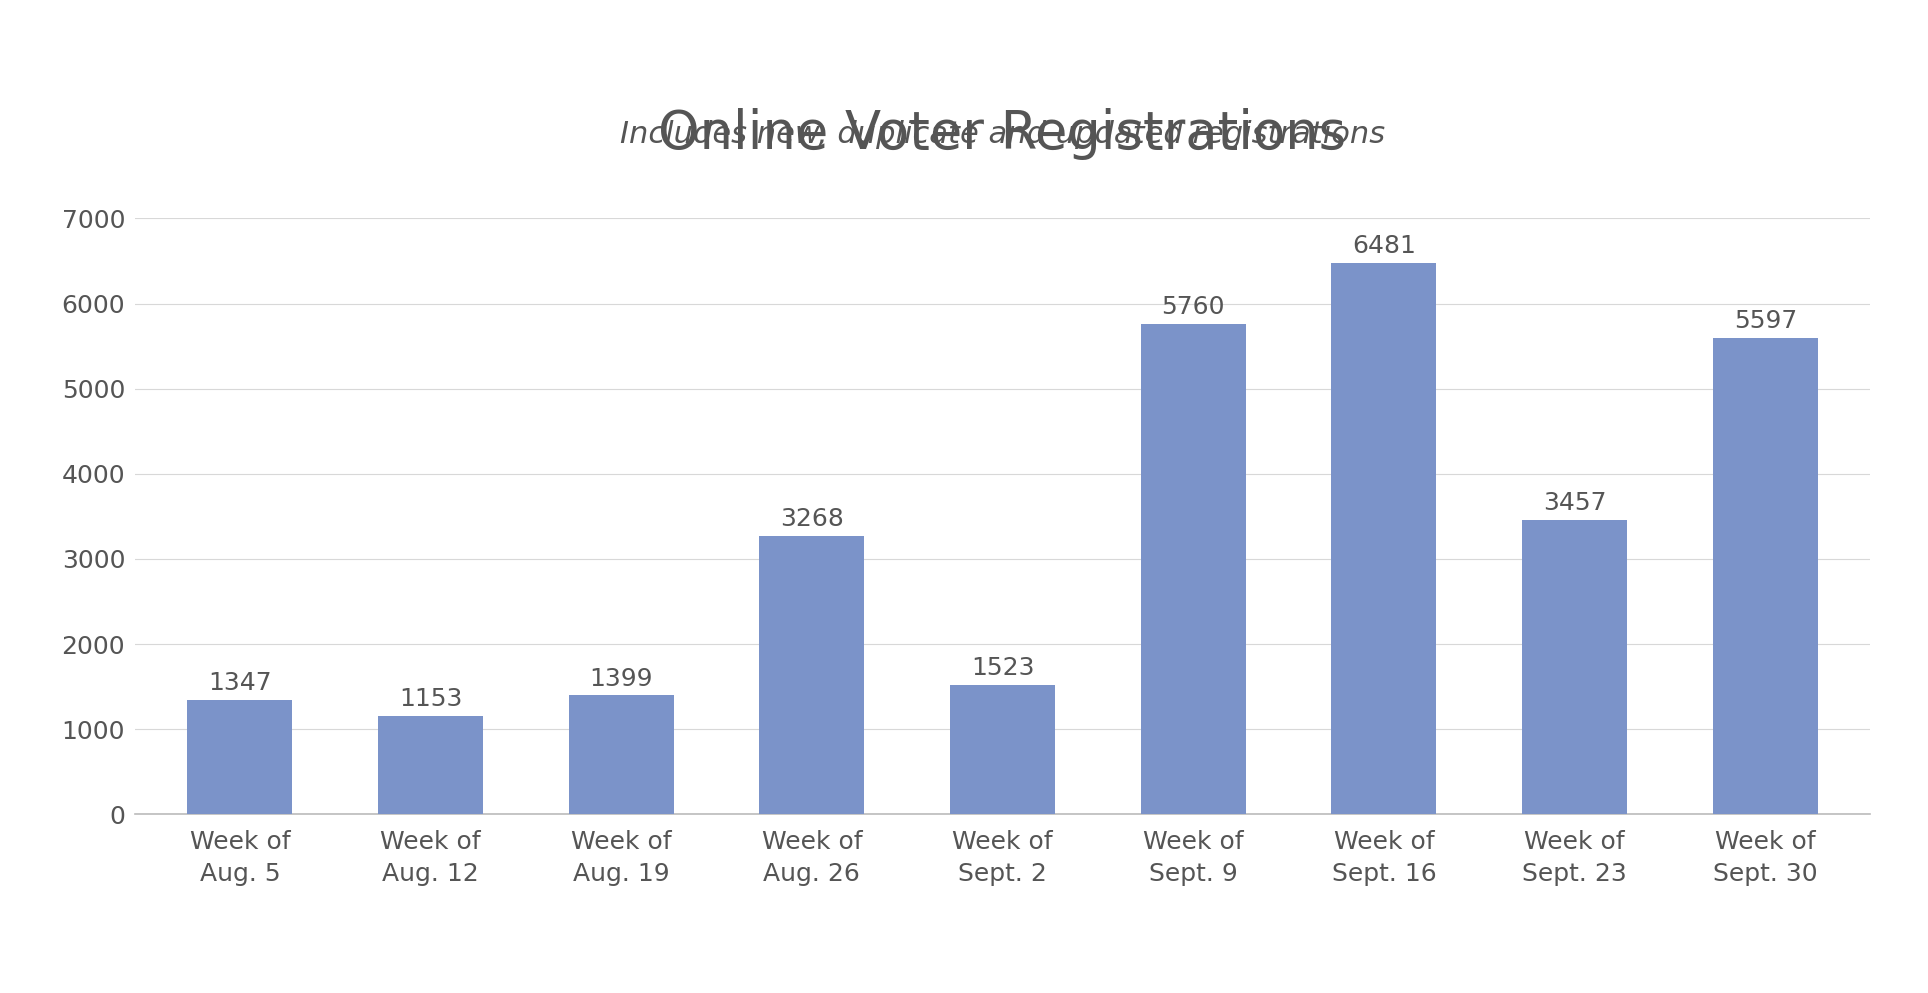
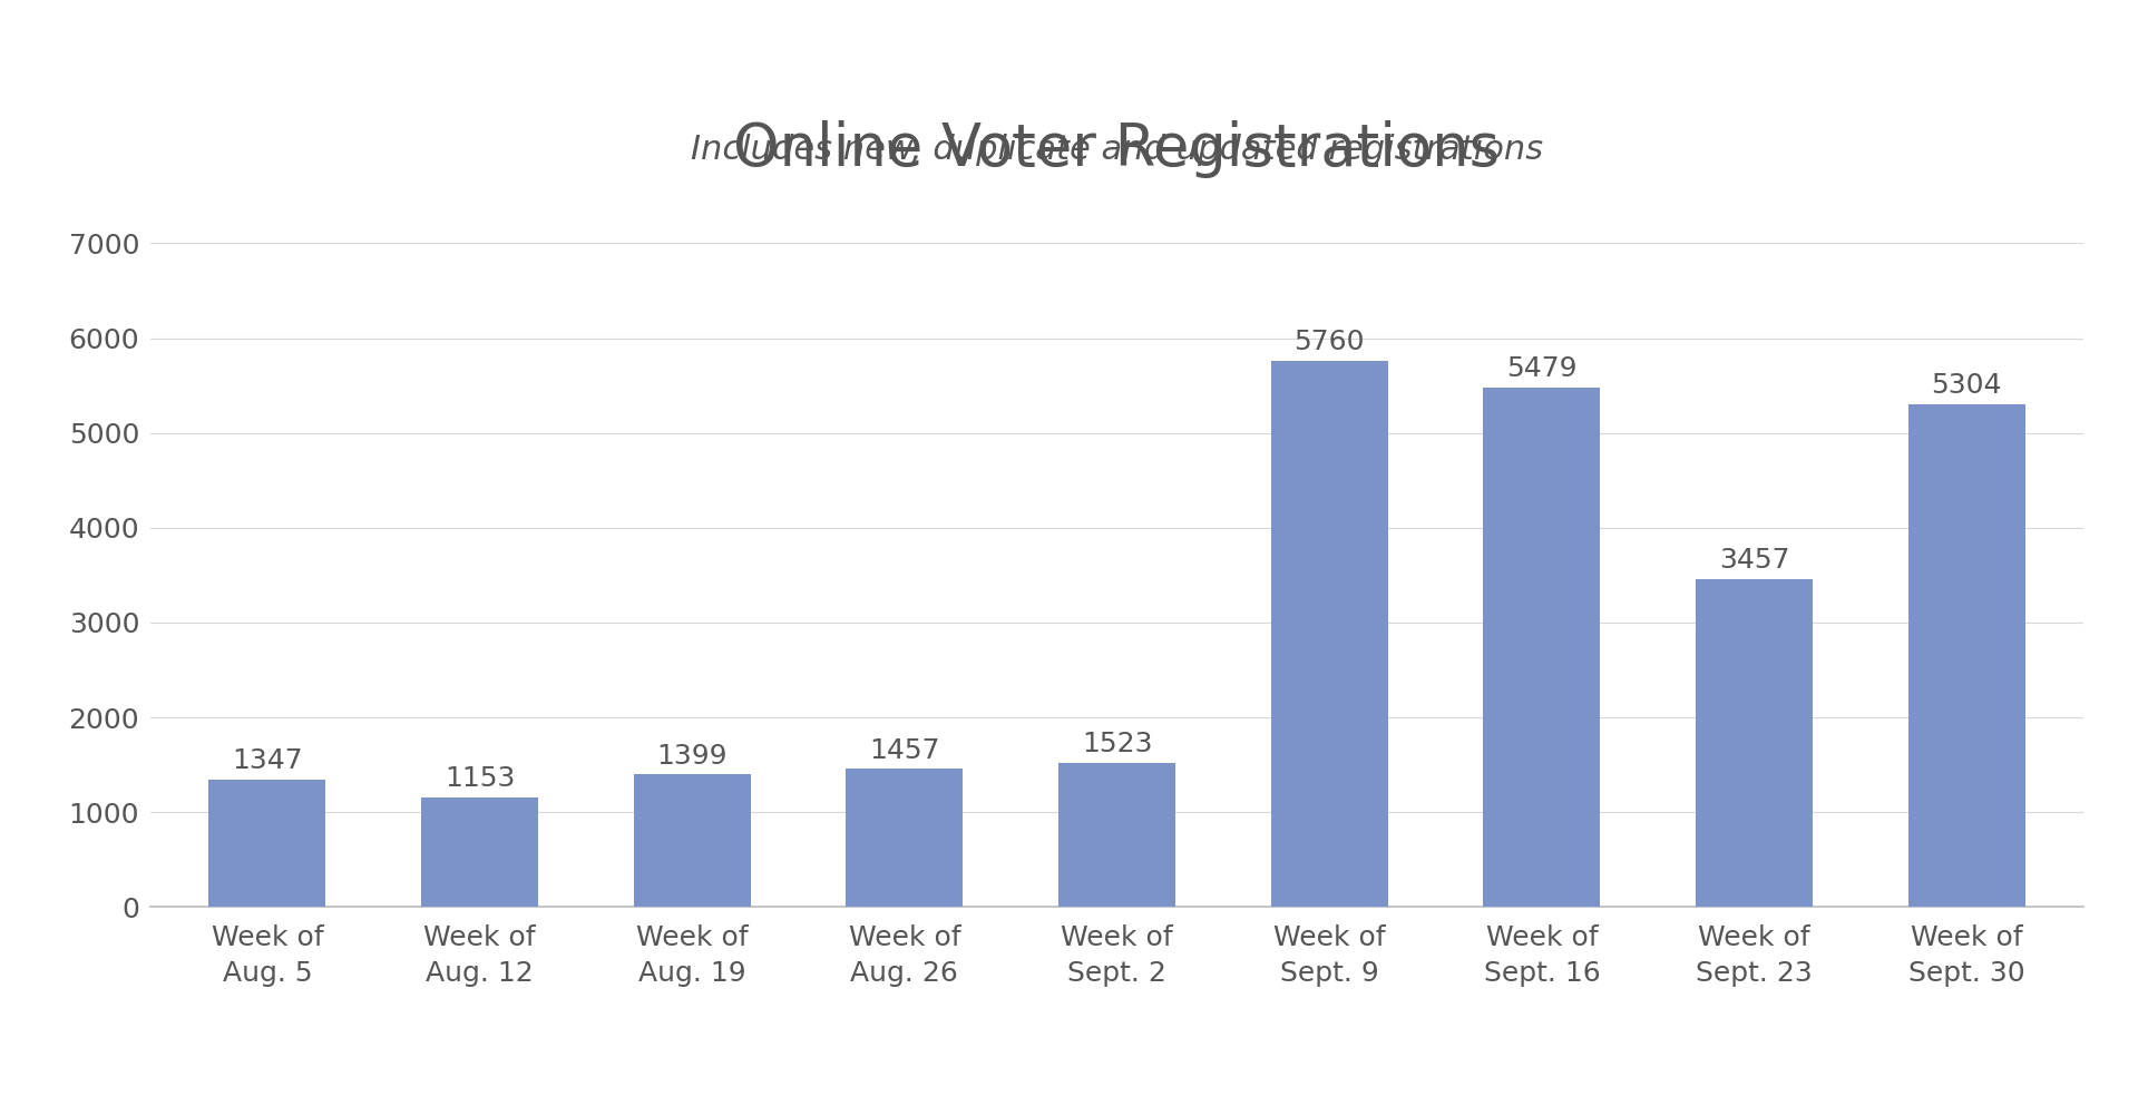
Week of Aug. 26: 3268 -> 1457
Week of Sept. 16: 6481 -> 5479
Week of Sept. 30: 5597 -> 5304
